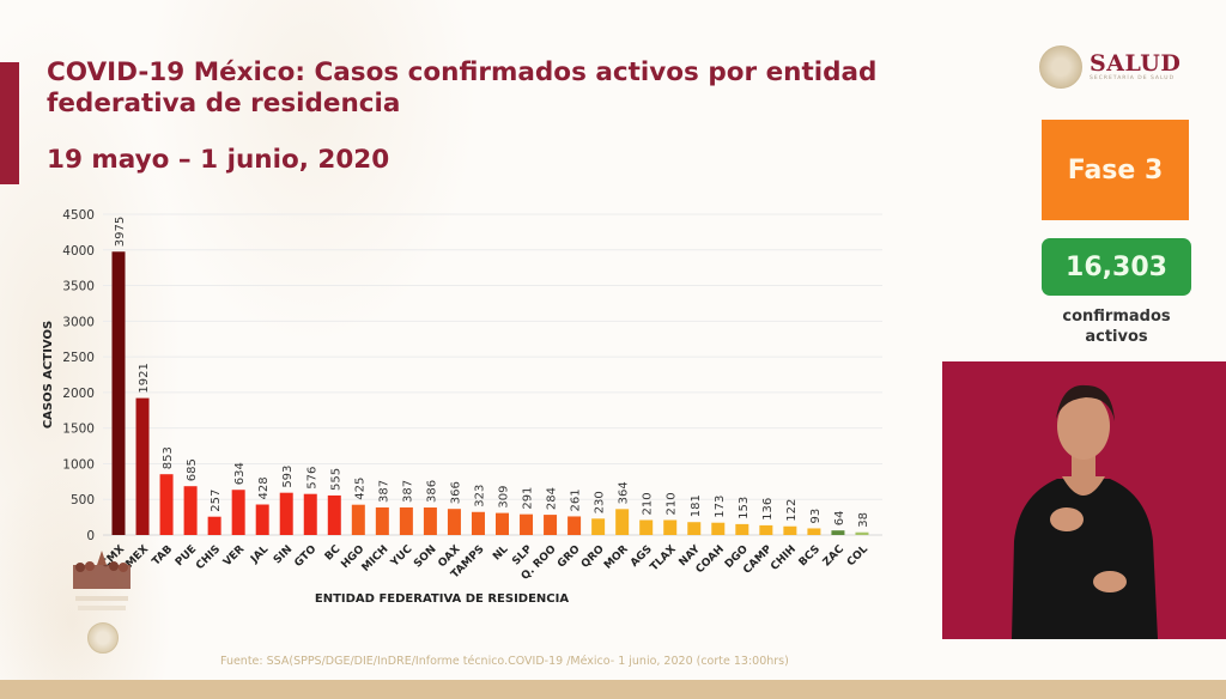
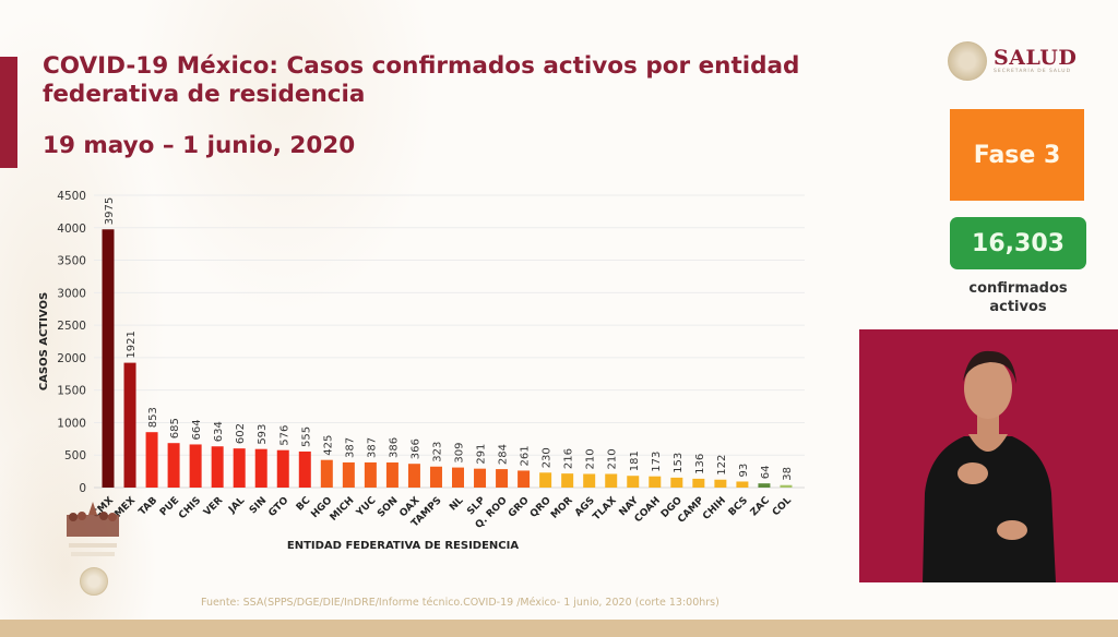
CHIS: 257 -> 664
JAL: 428 -> 602
MOR: 364 -> 216
